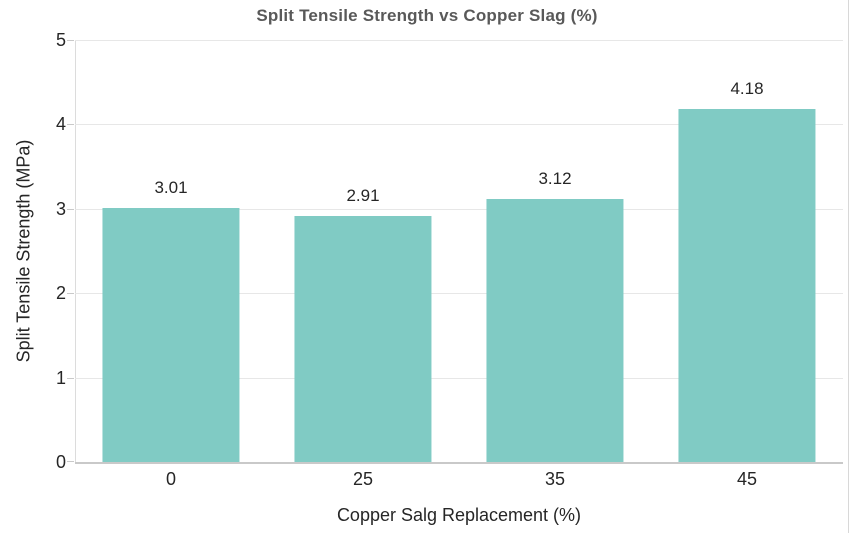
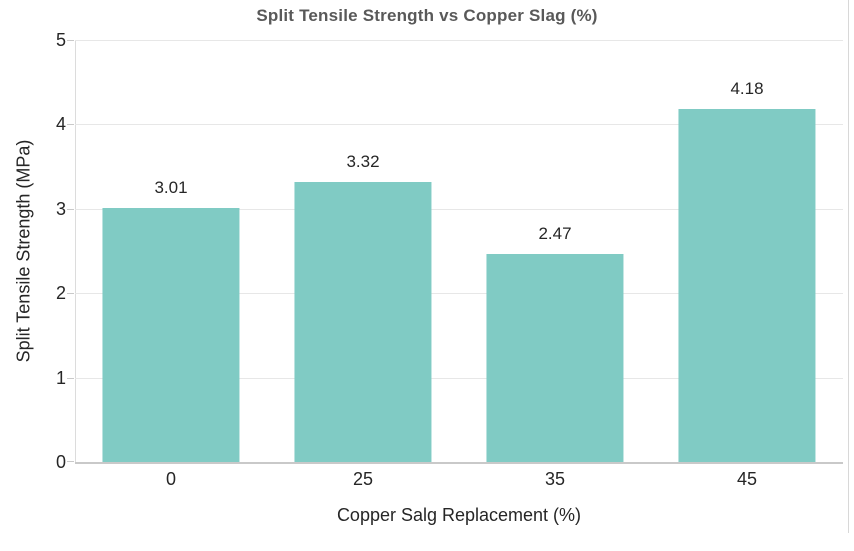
25: 2.91 -> 3.32
35: 3.12 -> 2.47
